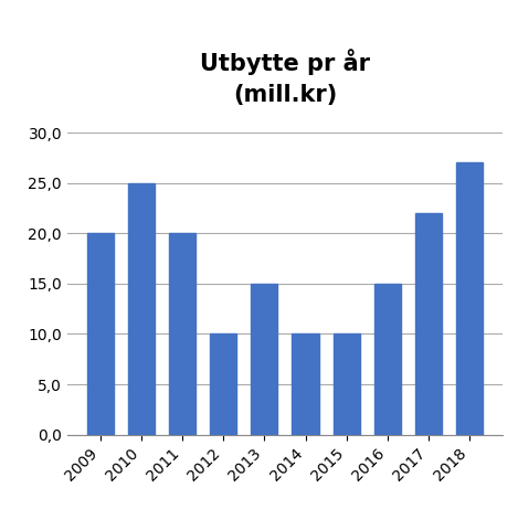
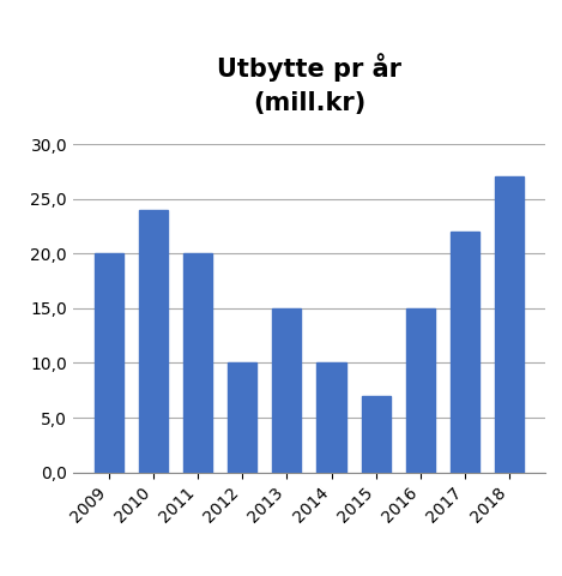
2010: 25 -> 24
2015: 10 -> 7
